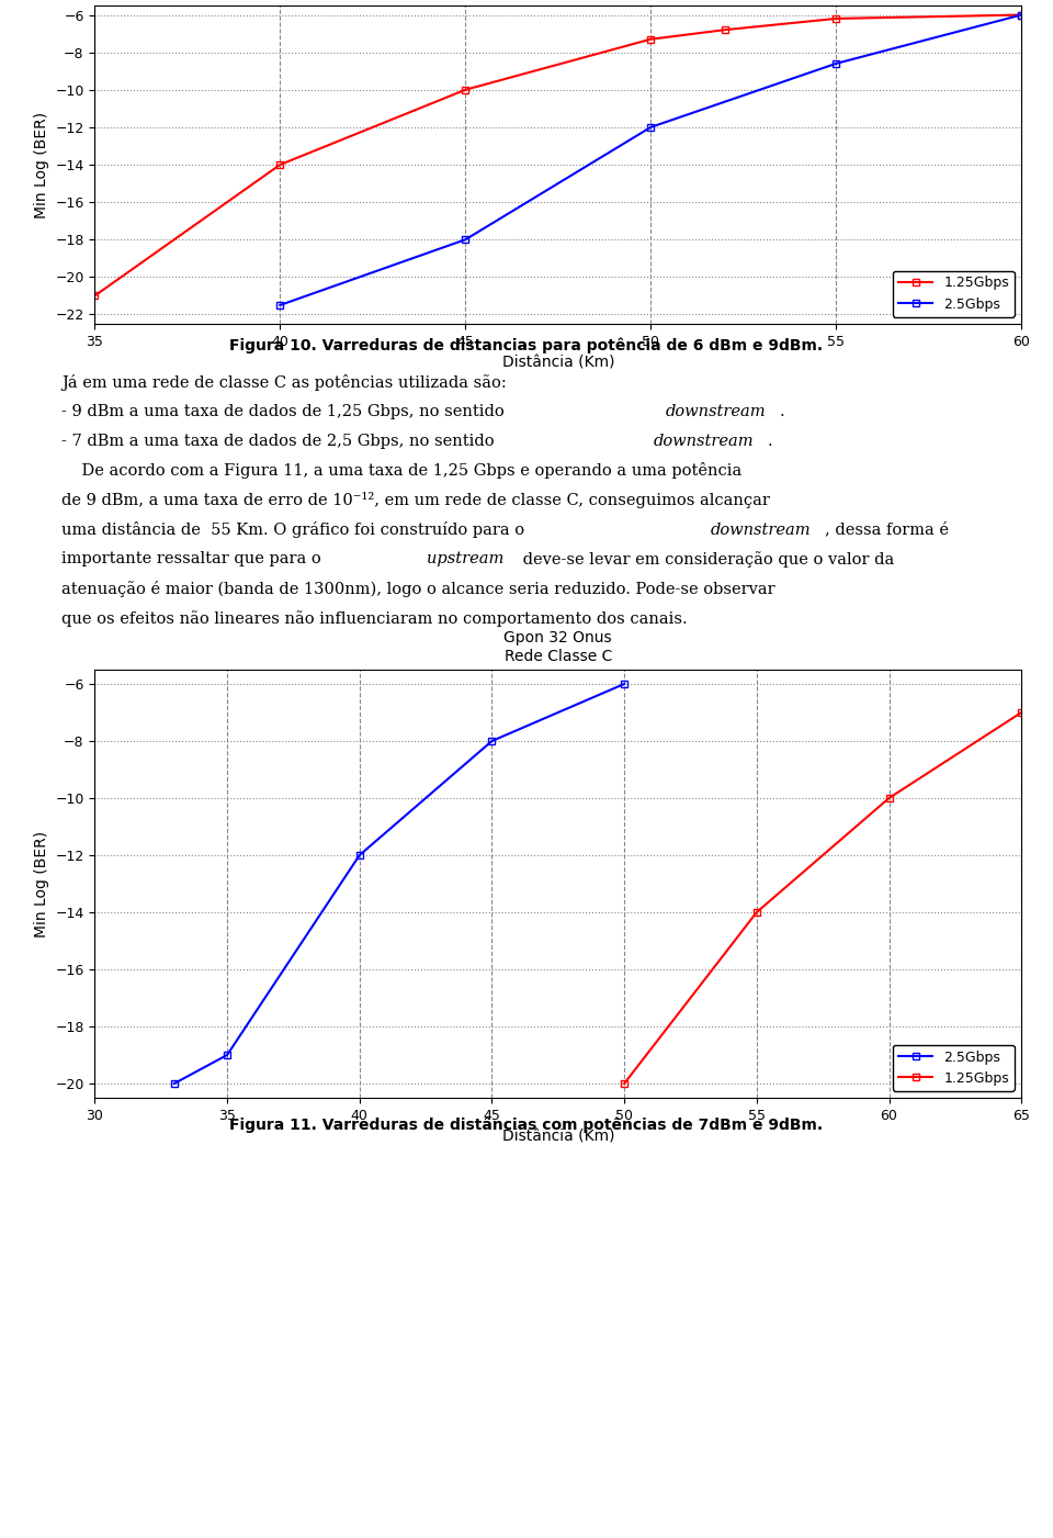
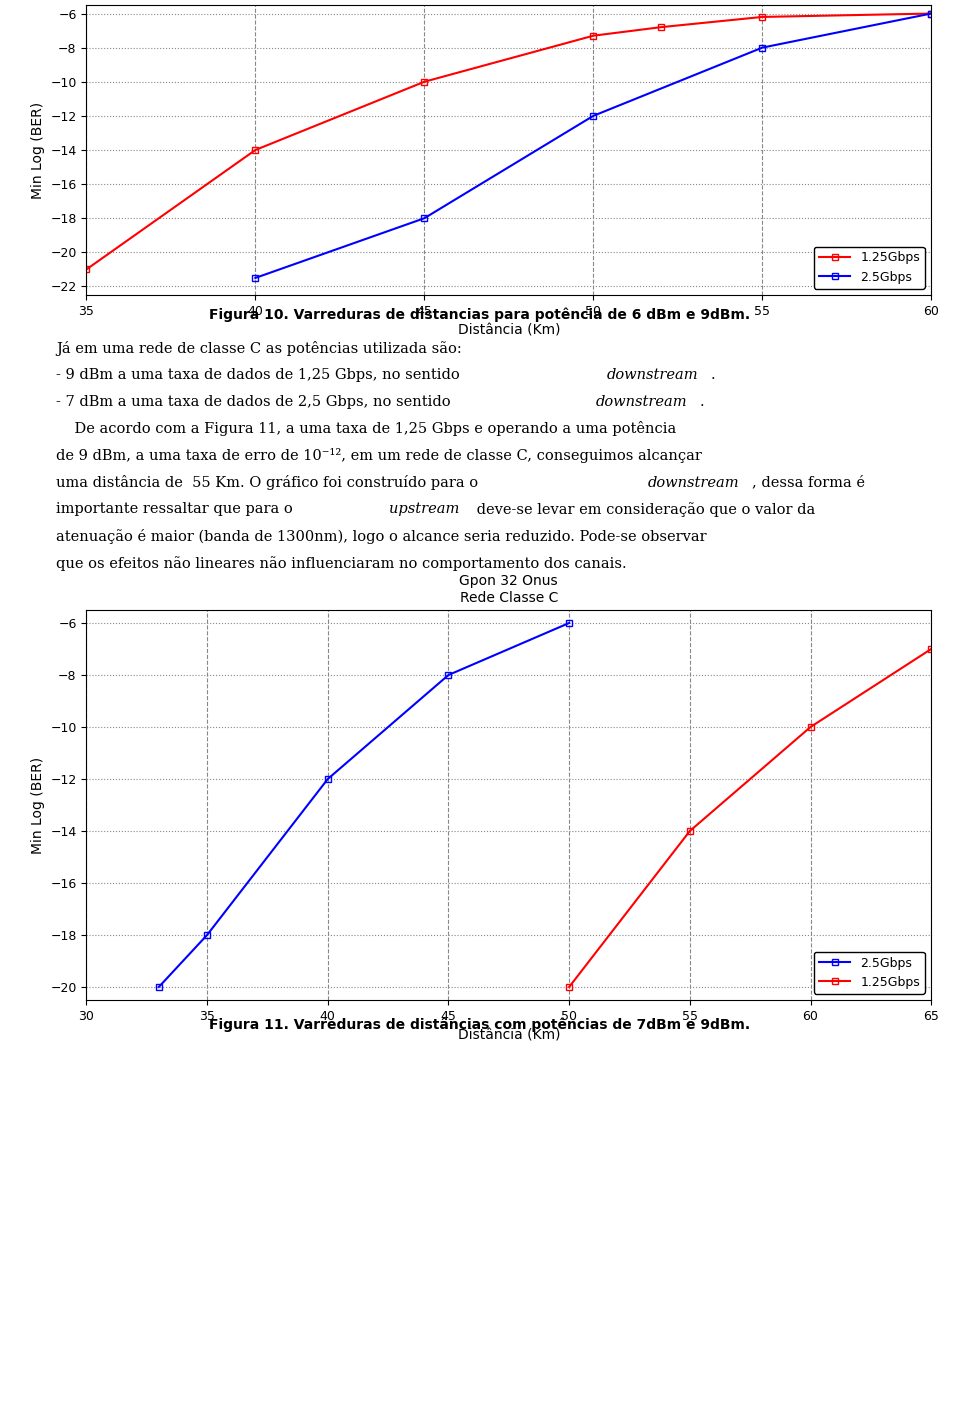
2.5Gbps/55: -8.6 -> -8.0
Gpon 32 Onus Rede Classe C/2.5Gbps/35: -19 -> -18
